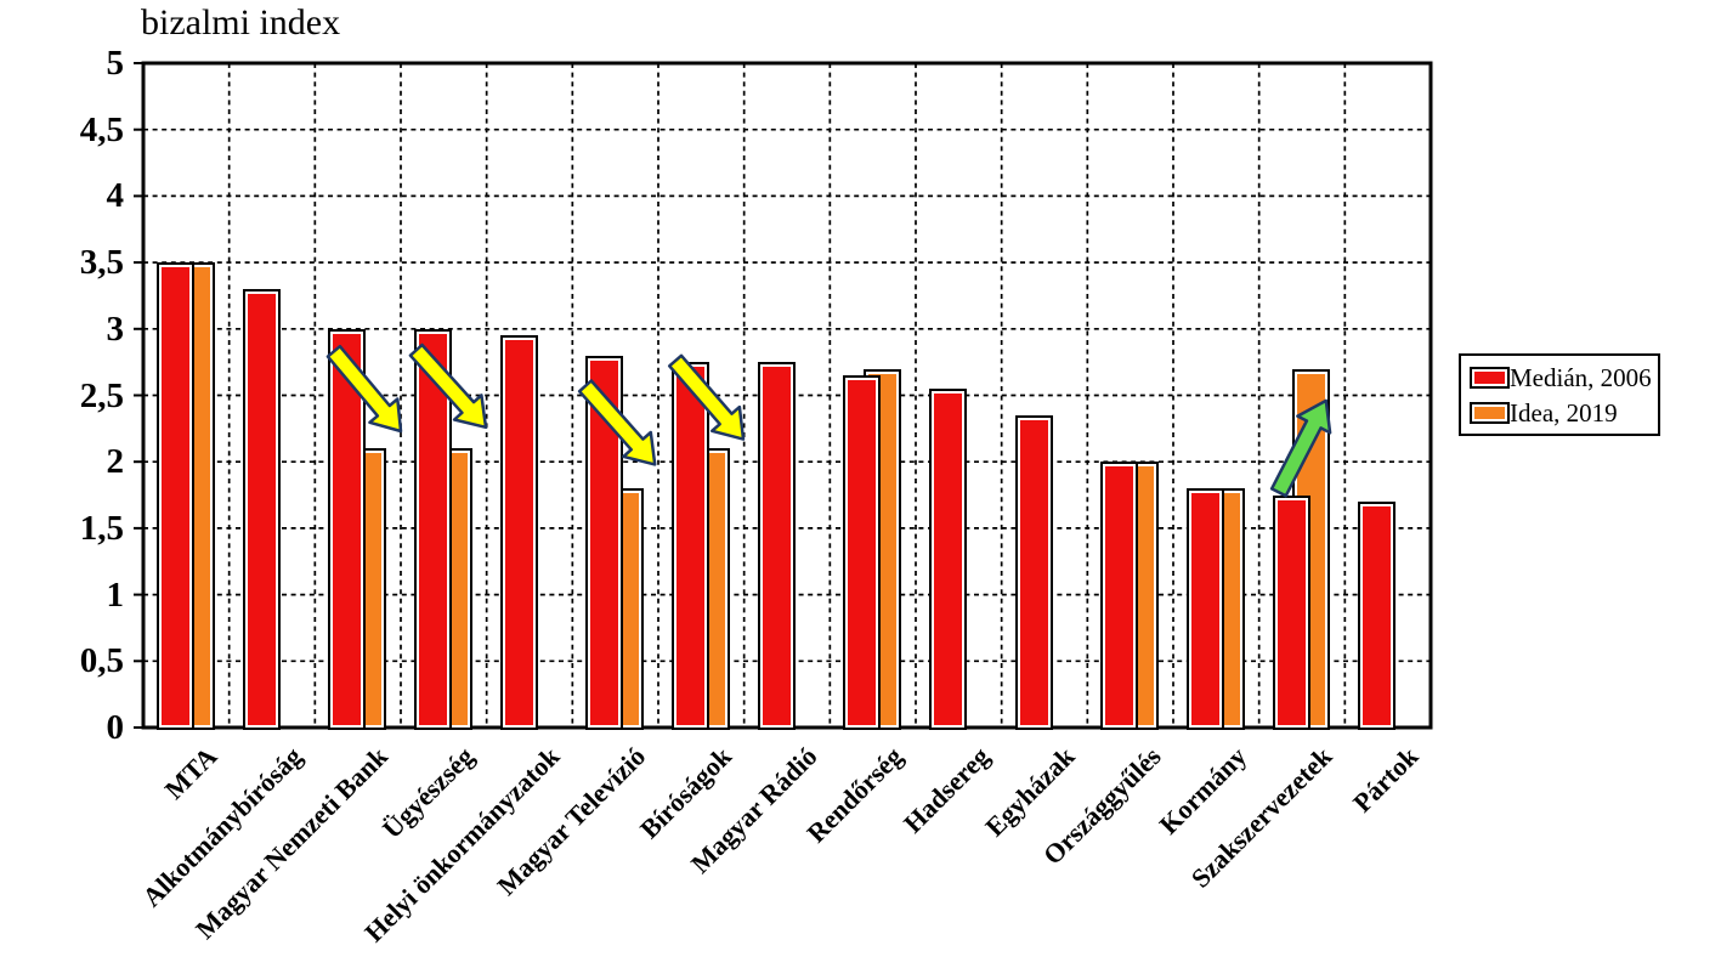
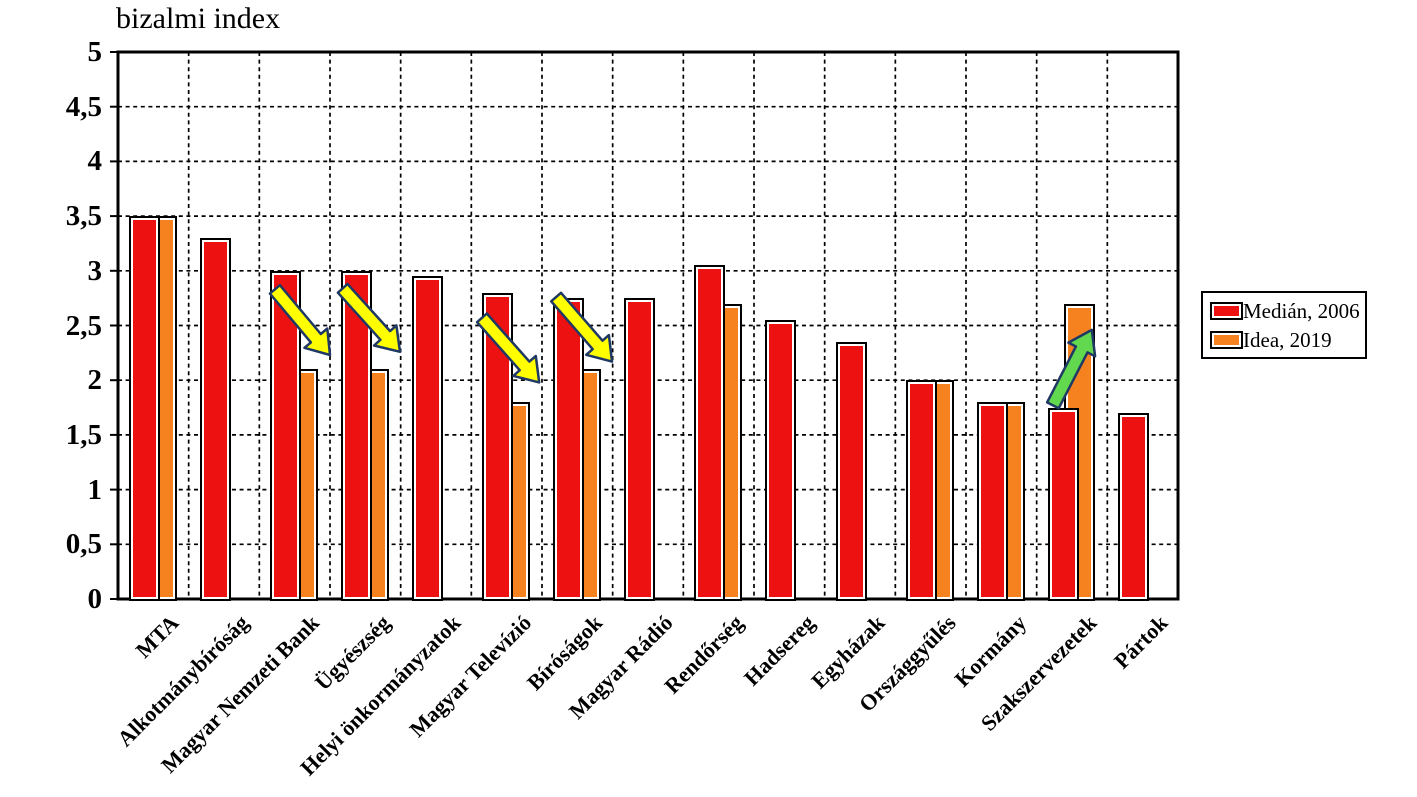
Medián, 2006/Rendőrség: 2.65 -> 3.05
